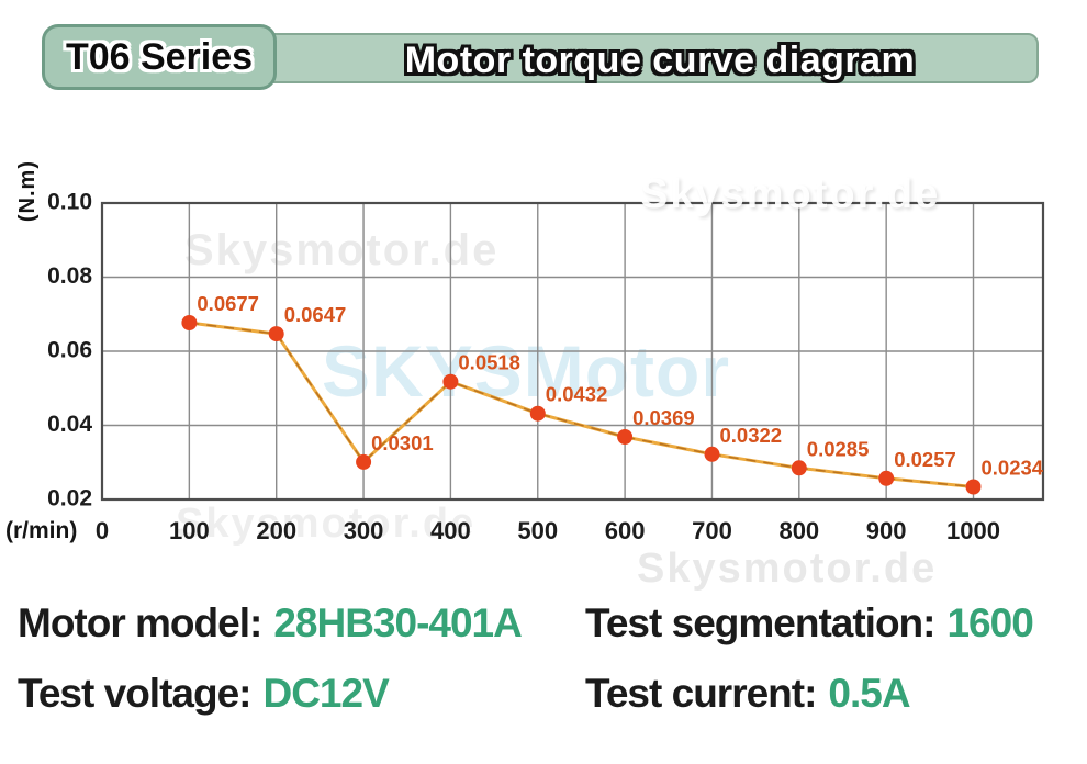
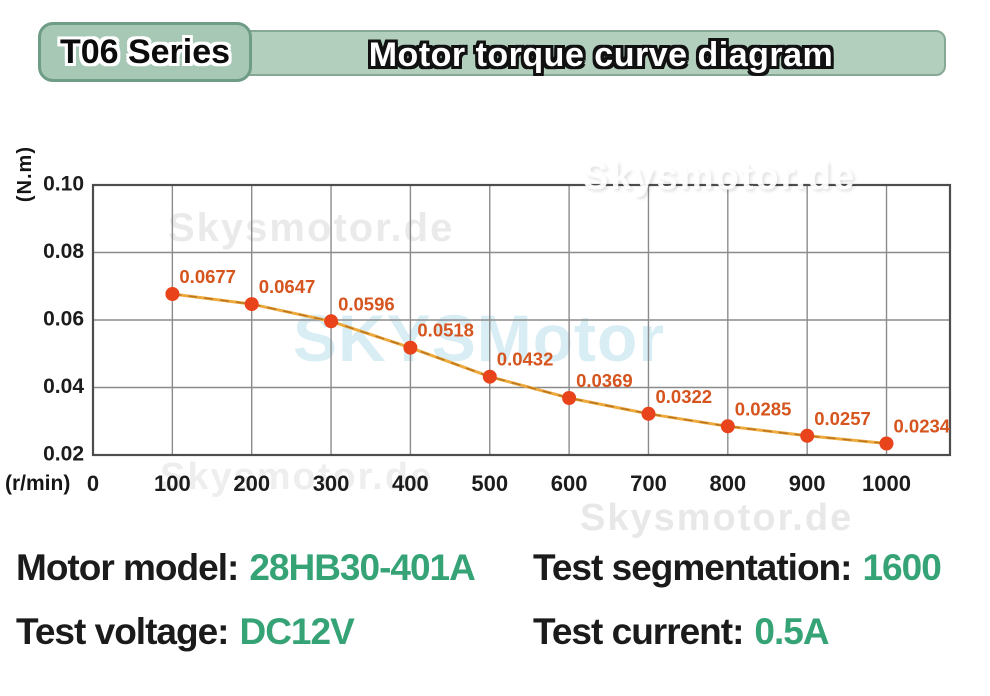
300: 0.0301 -> 0.0596
